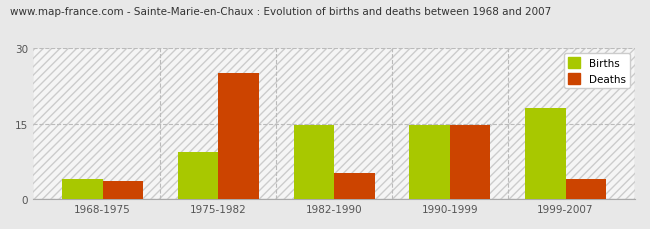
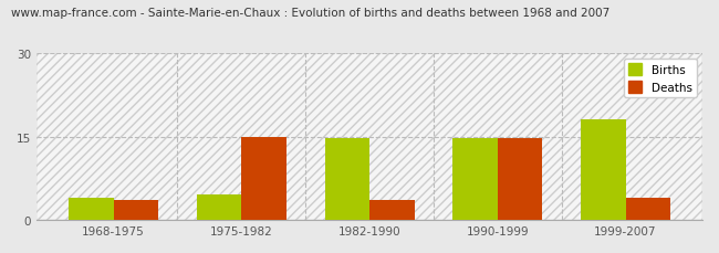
Births/1975-1982: 9.4 -> 4.5
Deaths/1975-1982: 25.0 -> 15.0
Deaths/1982-1990: 5.2 -> 3.5
